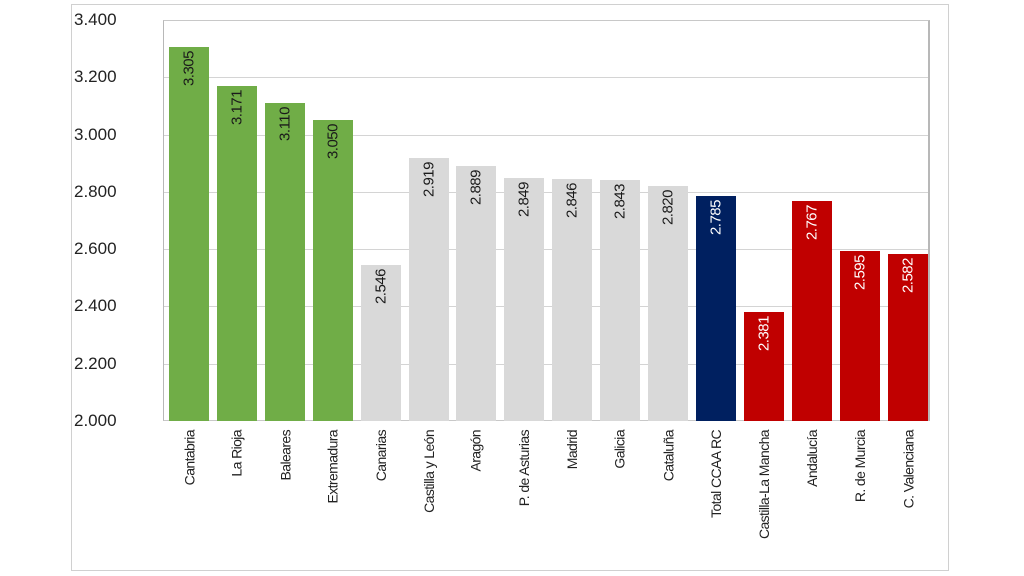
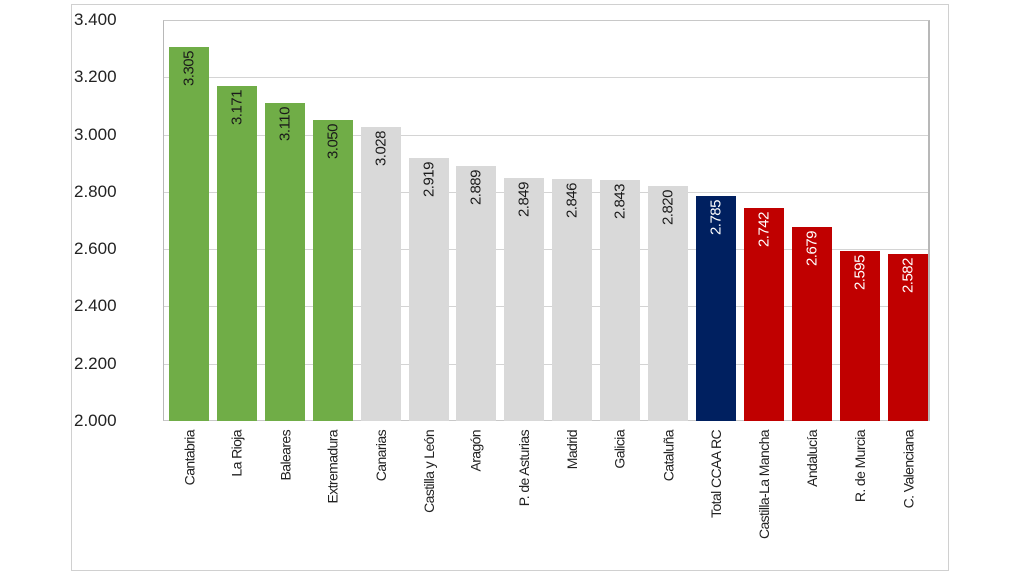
Canarias: 2.546 -> 3.028
Castilla-La Mancha: 2.381 -> 2.742
Andalucía: 2.767 -> 2.679
